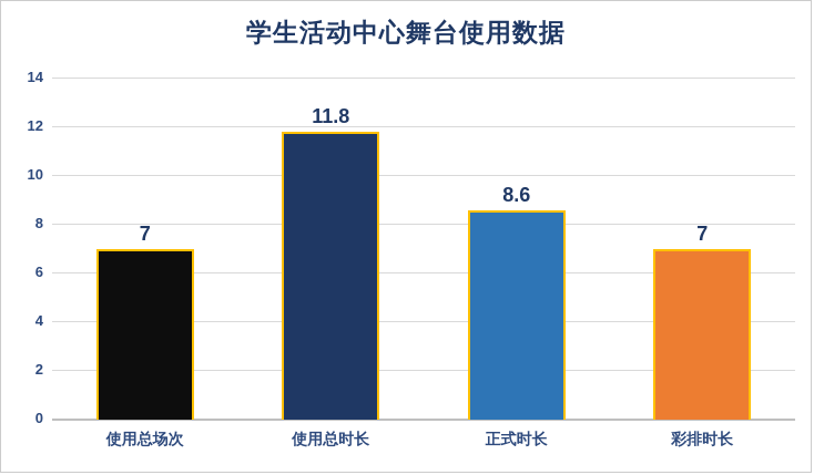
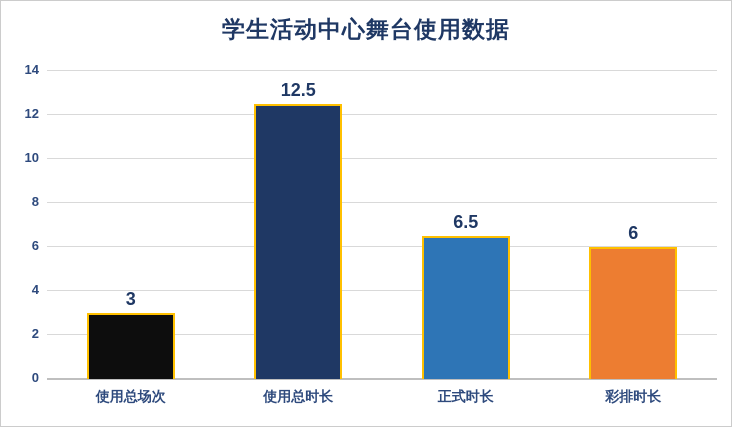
使用总场次: 7 -> 3
使用总时长: 11.8 -> 12.5
正式时长: 8.6 -> 6.5
彩排时长: 7 -> 6
